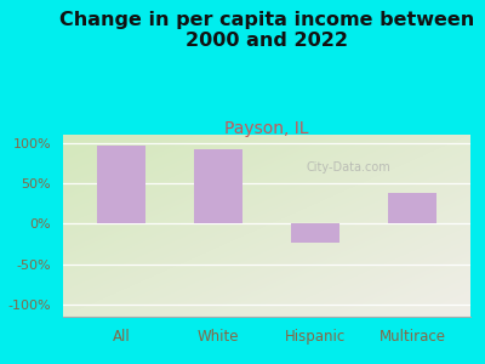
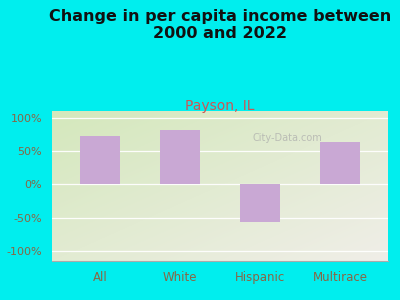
All: 96% -> 72%
White: 92% -> 82%
Hispanic: -24% -> -57%
Multirace: 38% -> 63%
